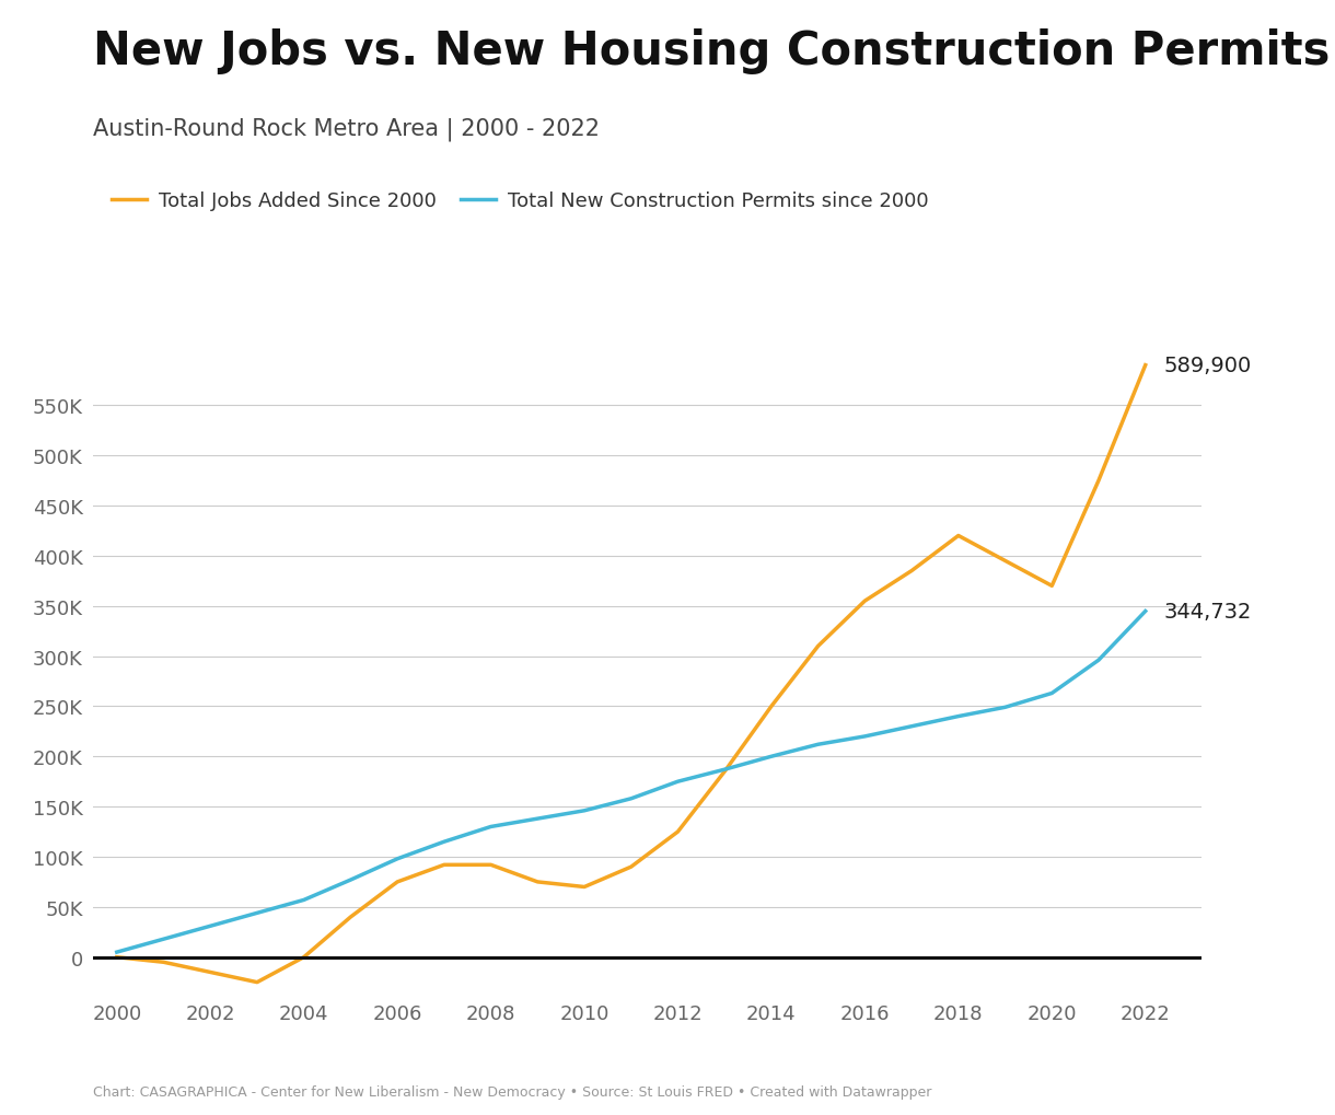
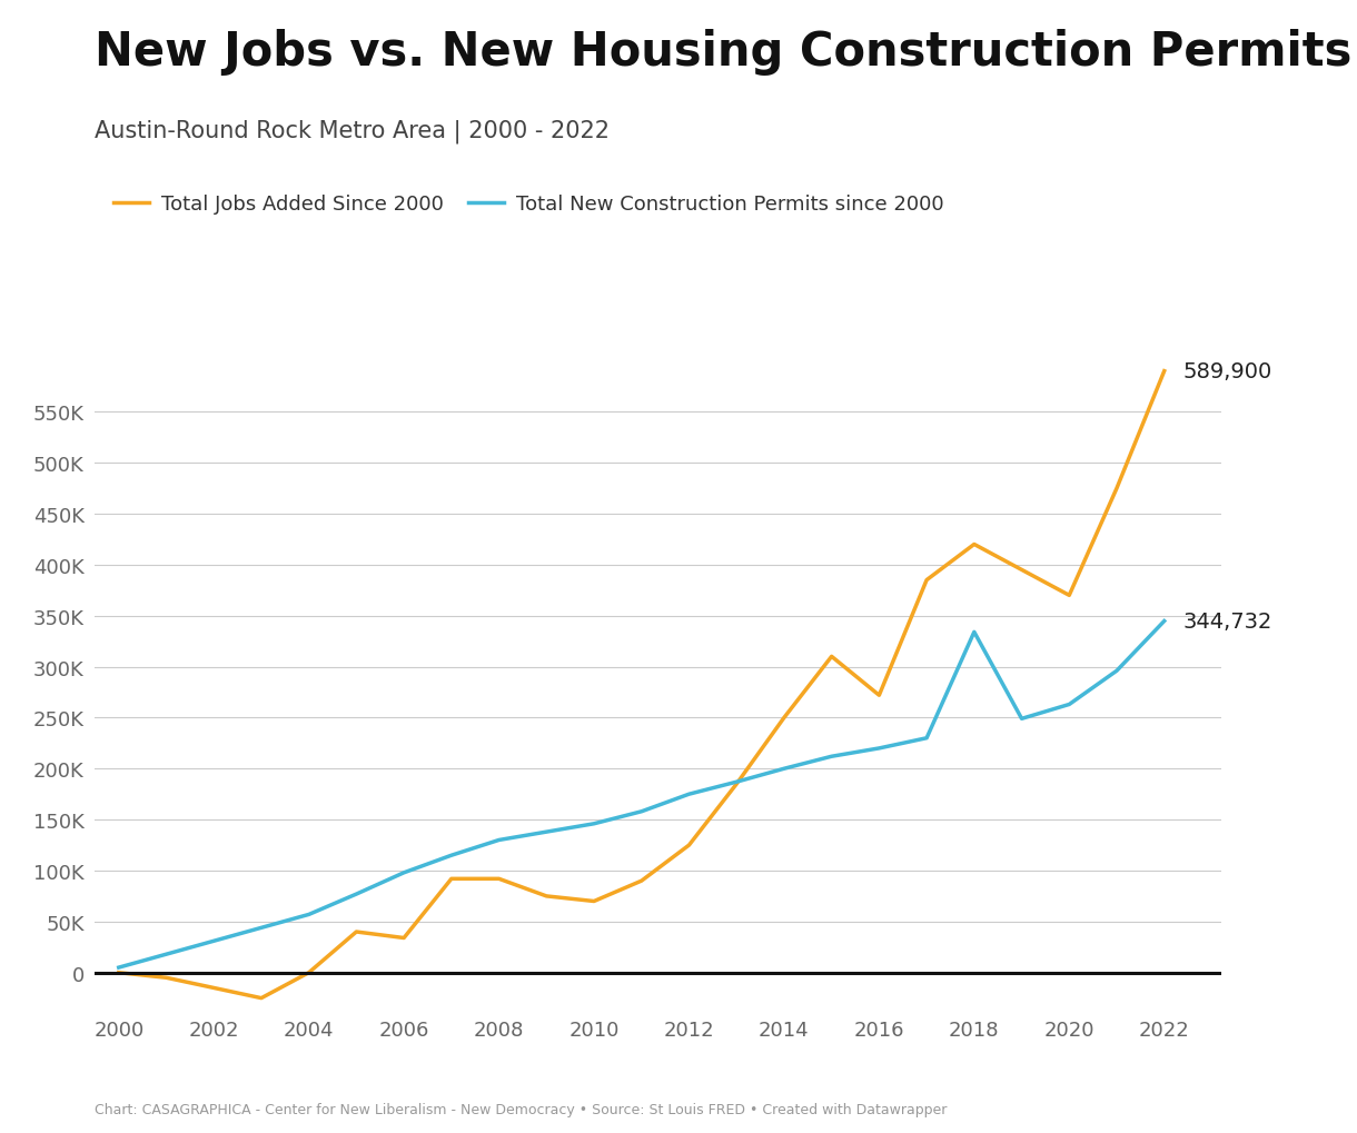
Total Jobs Added Since 2000/2006: 75K -> 34K
Total Jobs Added Since 2000/2016: 355K -> 272K
Total New Construction Permits since 2000/2018: 240K -> 334K
